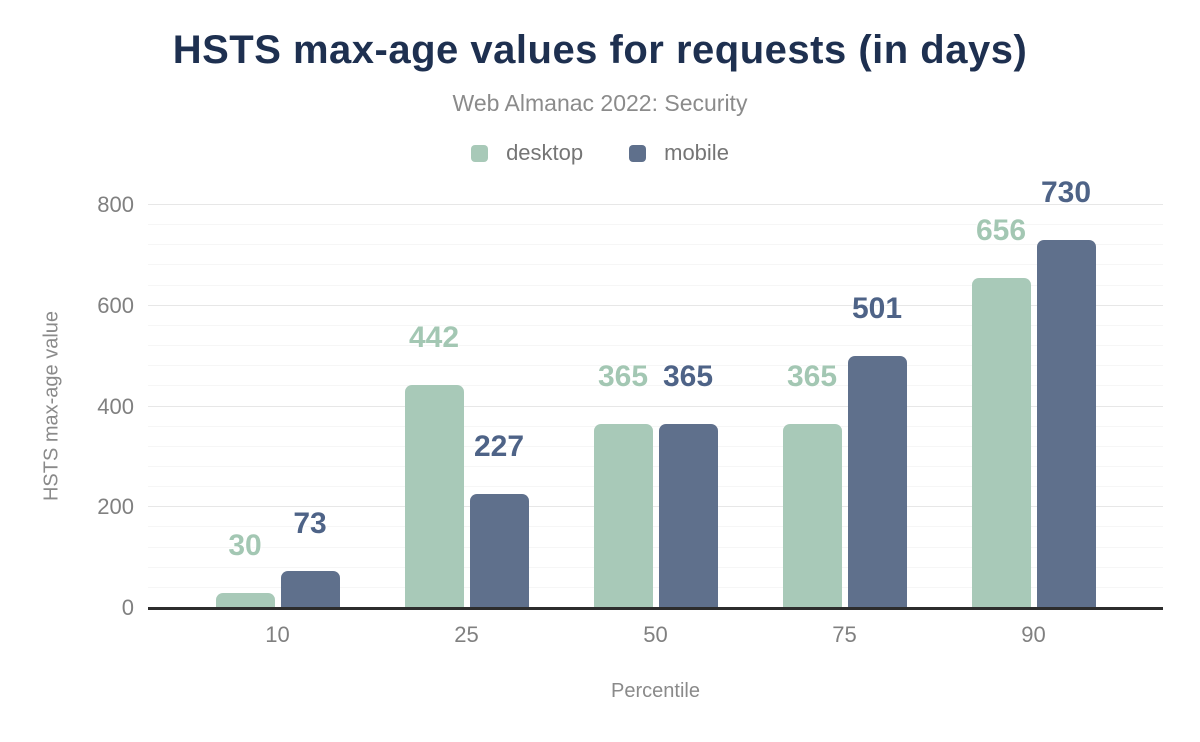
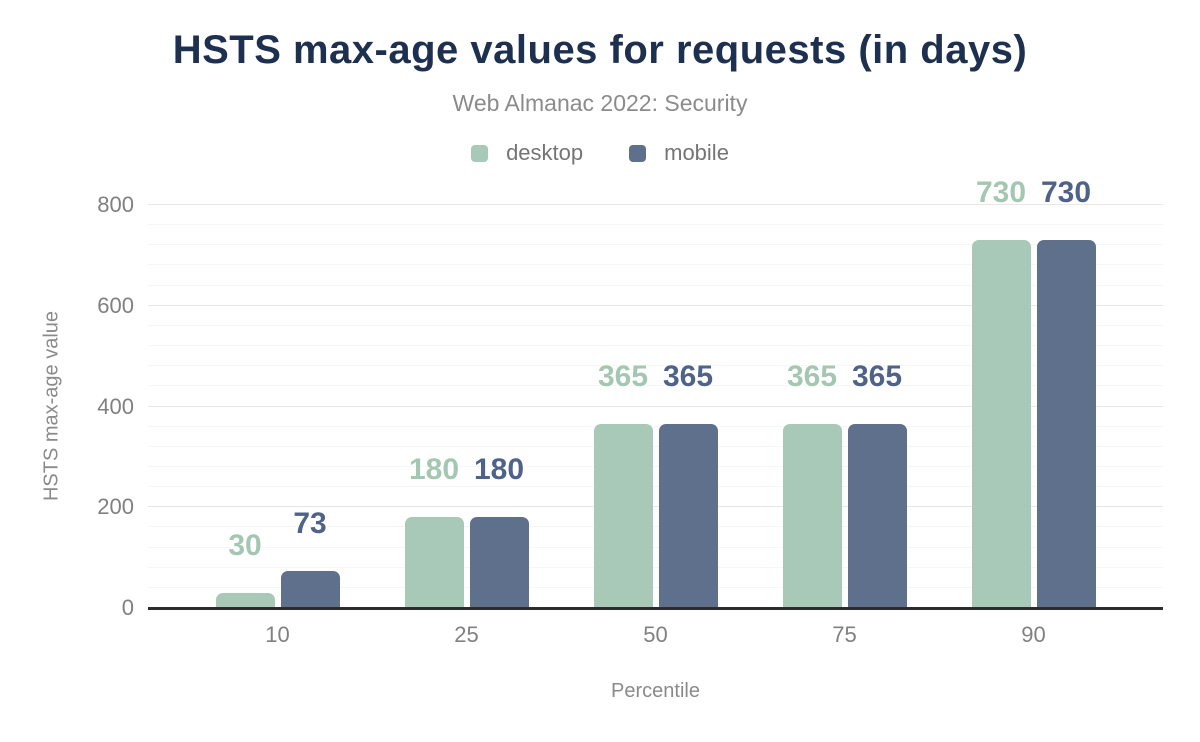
desktop/25: 442 -> 180
mobile/25: 227 -> 180
mobile/75: 501 -> 365
desktop/90: 656 -> 730
